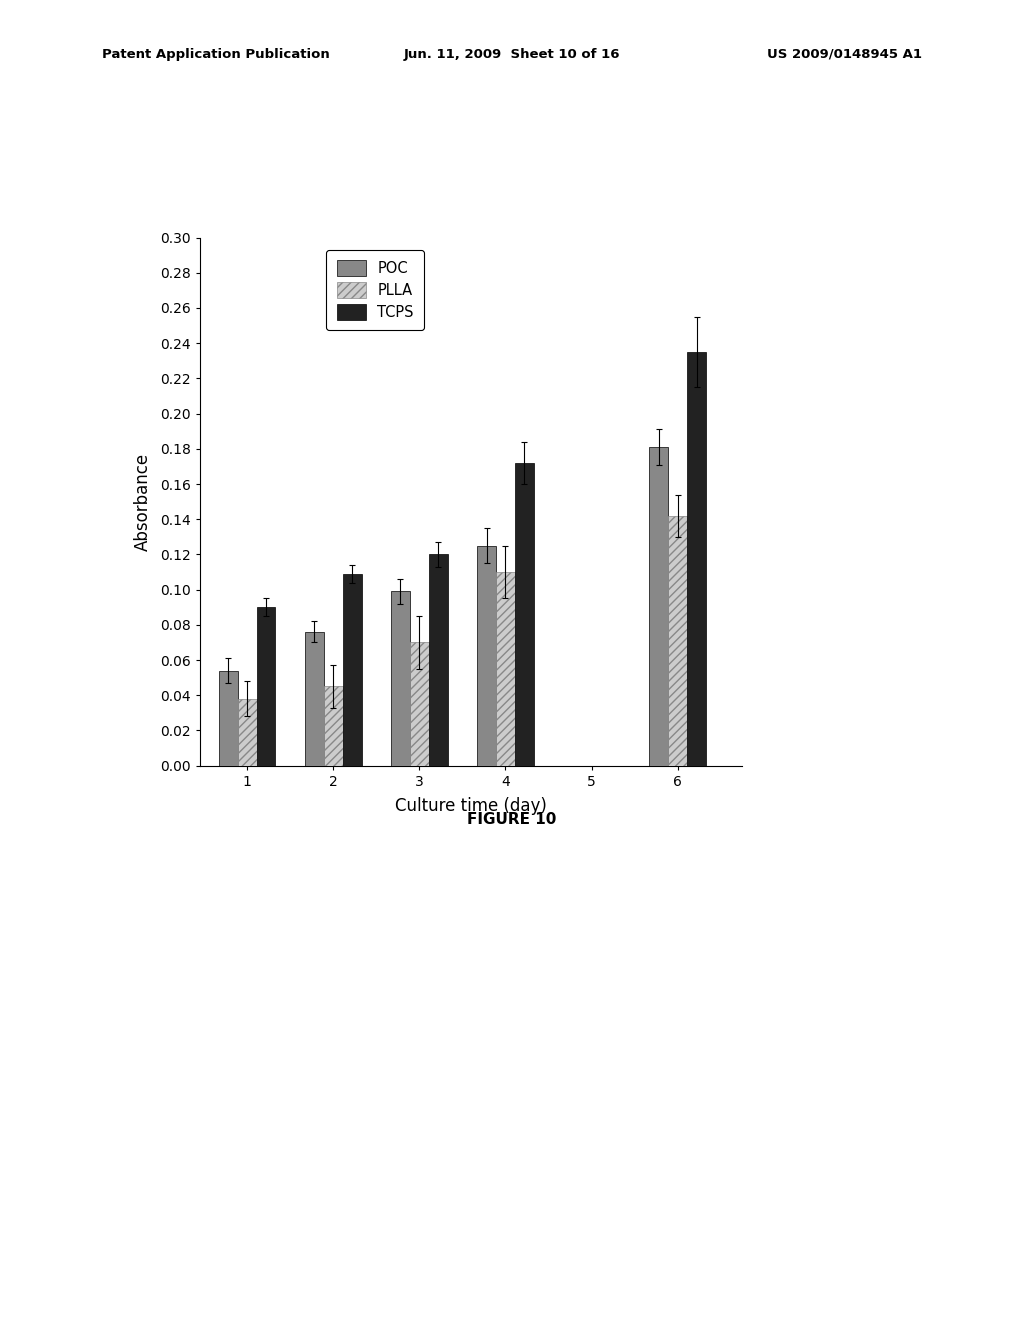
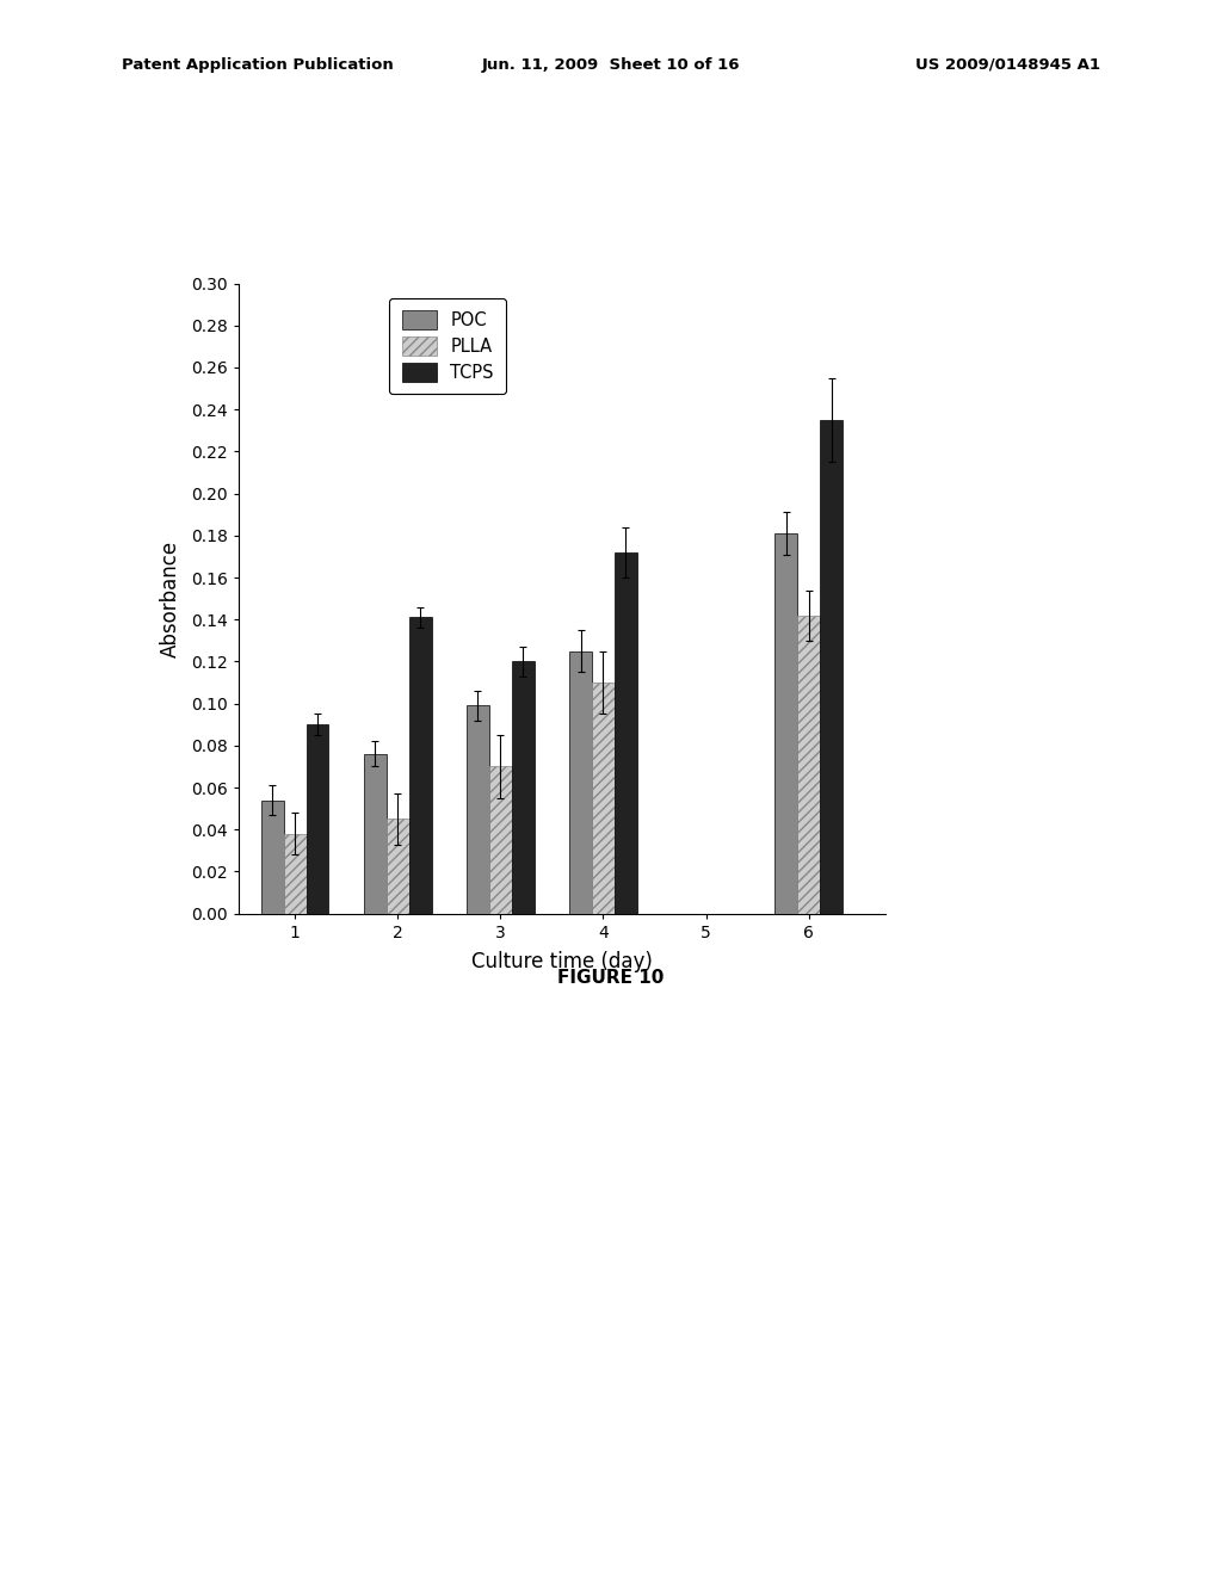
TCPS/2: 0.109 -> 0.141
